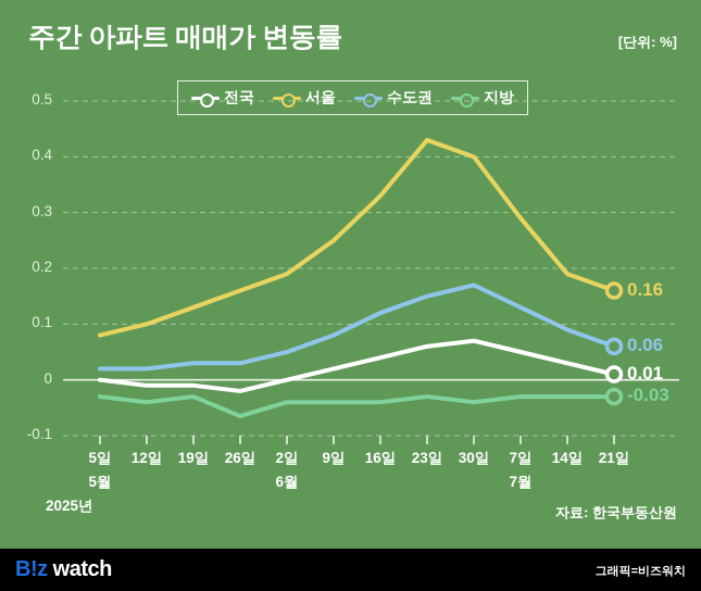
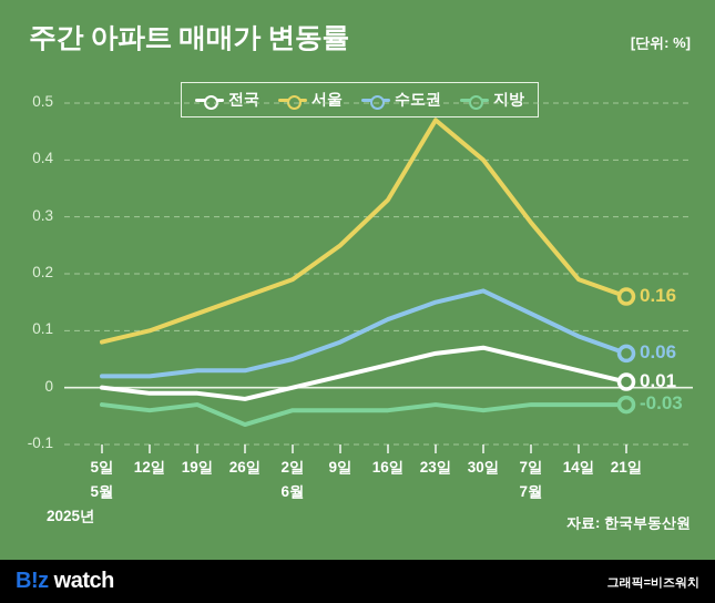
서울/23일: 0.43 -> 0.47
